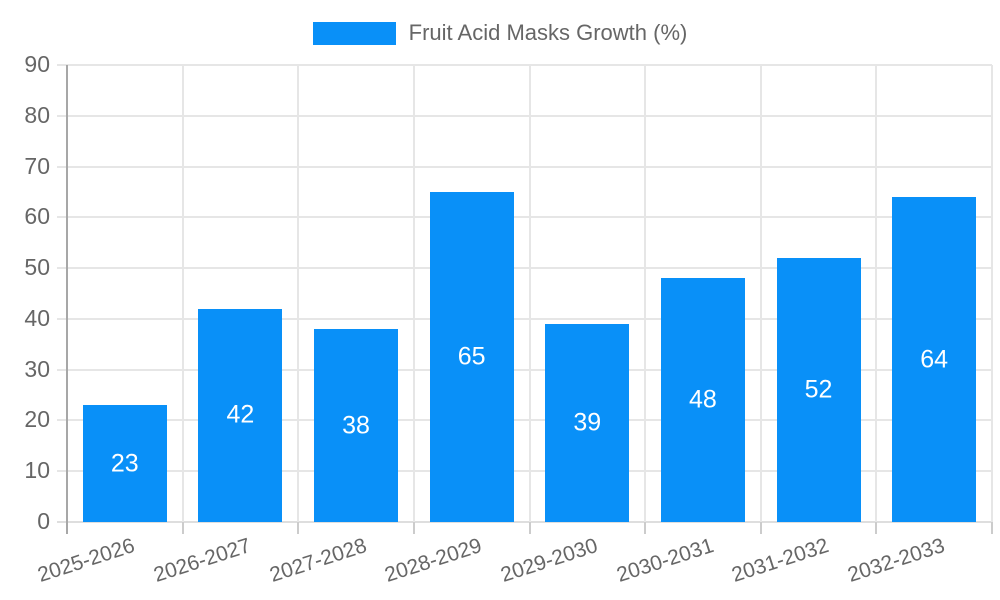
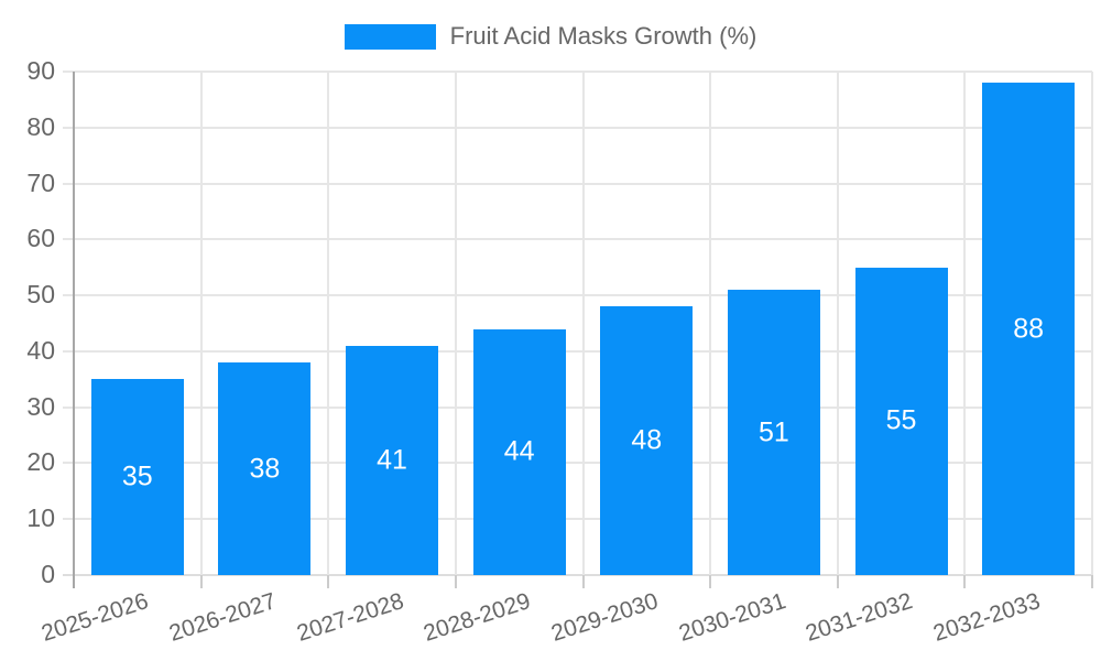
2025-2026: 23 -> 35
2026-2027: 42 -> 38
2027-2028: 38 -> 41
2028-2029: 65 -> 44
2029-2030: 39 -> 48
2030-2031: 48 -> 51
2031-2032: 52 -> 55
2032-2033: 64 -> 88
